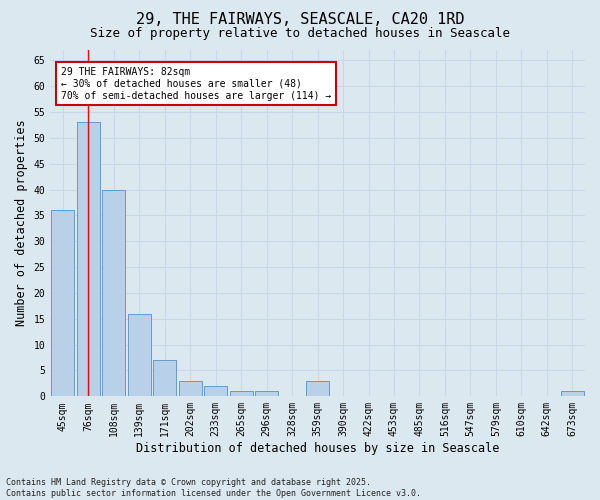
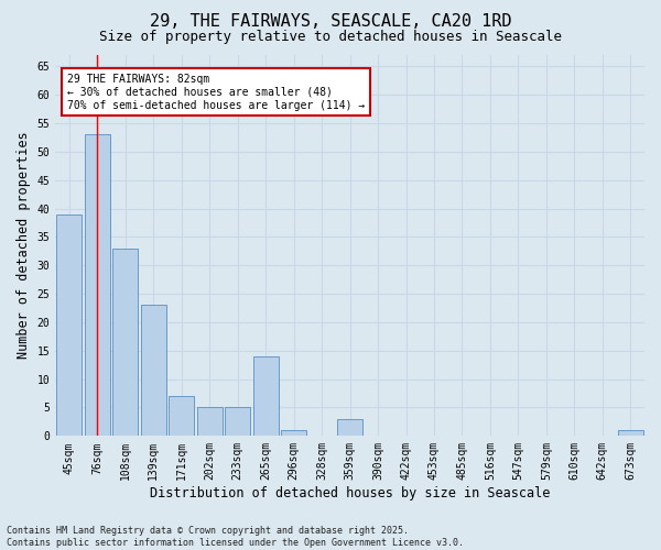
45sqm: 36 -> 39
108sqm: 40 -> 33
139sqm: 16 -> 23
202sqm: 3 -> 5
233sqm: 2 -> 5
265sqm: 1 -> 14
